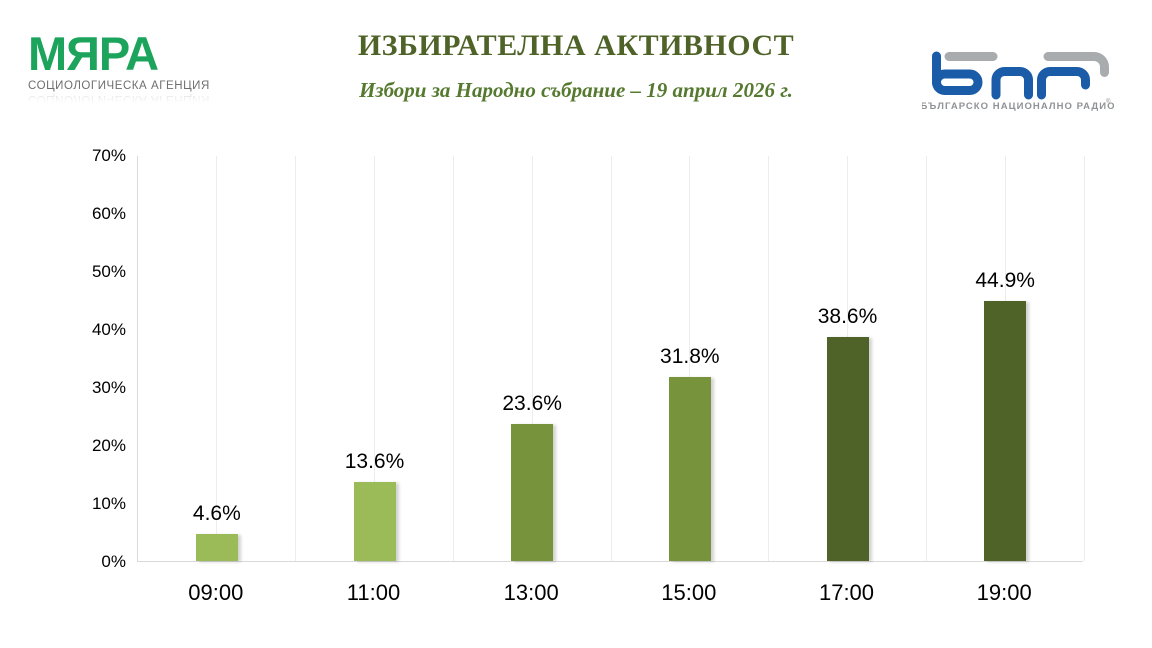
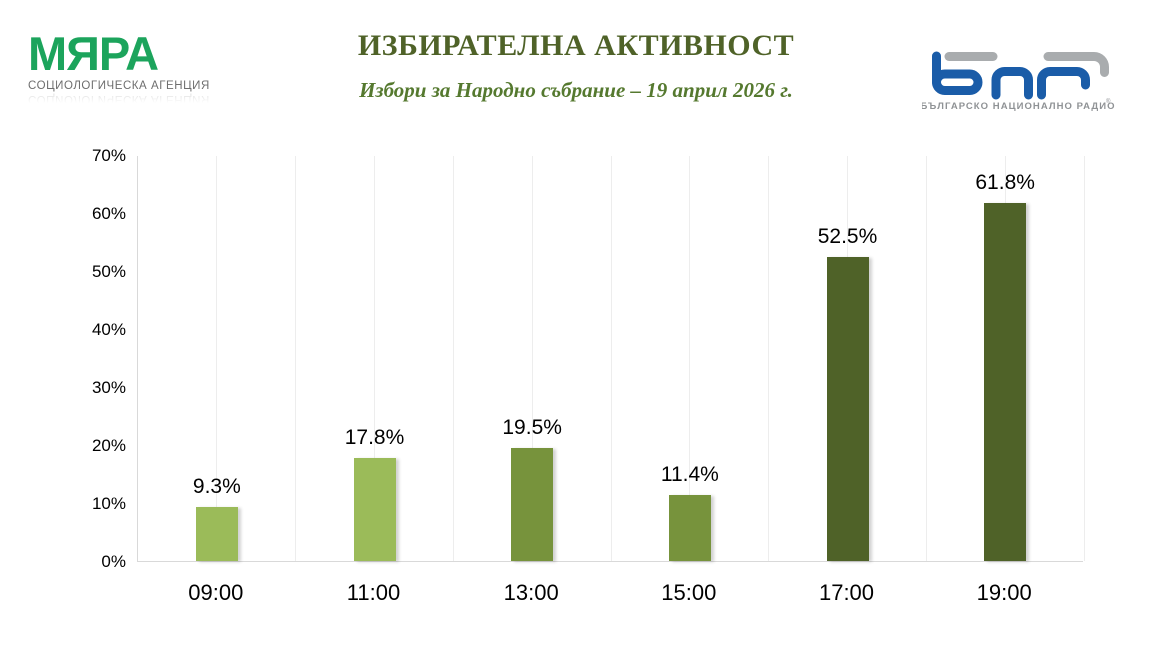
09:00: 4.6% -> 9.3%
11:00: 13.6% -> 17.8%
13:00: 23.6% -> 19.5%
15:00: 31.8% -> 11.4%
17:00: 38.6% -> 52.5%
19:00: 44.9% -> 61.8%
